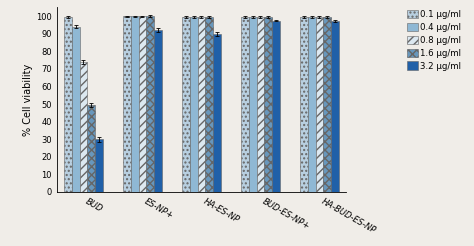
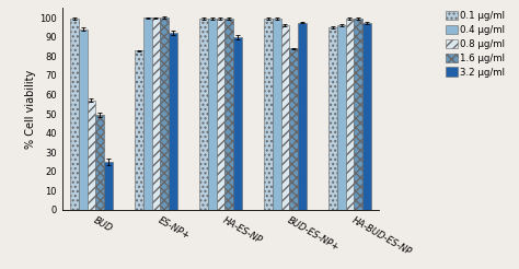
0.8 μg/ml/BUD: 74 -> 57
3.2 μg/ml/BUD: 30 -> 25
0.1 μg/ml/ES-NP+: 100 -> 83
0.8 μg/ml/BUD-ES-NP+: 100 -> 96
1.6 μg/ml/BUD-ES-NP+: 100 -> 84
0.1 μg/ml/HA-BUD-ES-NP: 100 -> 95
0.4 μg/ml/HA-BUD-ES-NP: 100 -> 96
